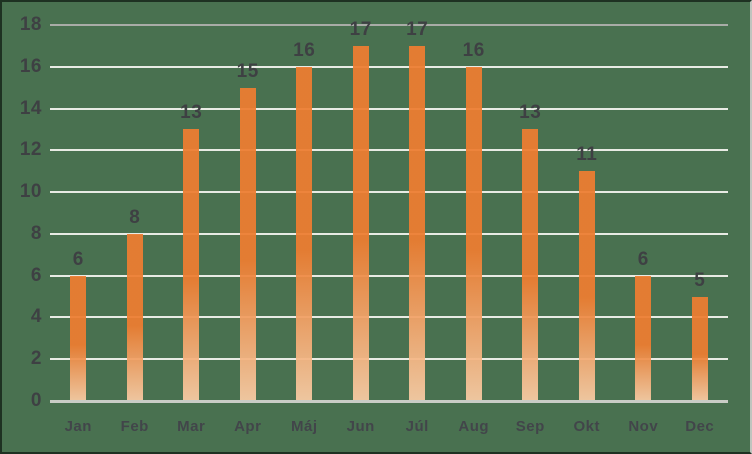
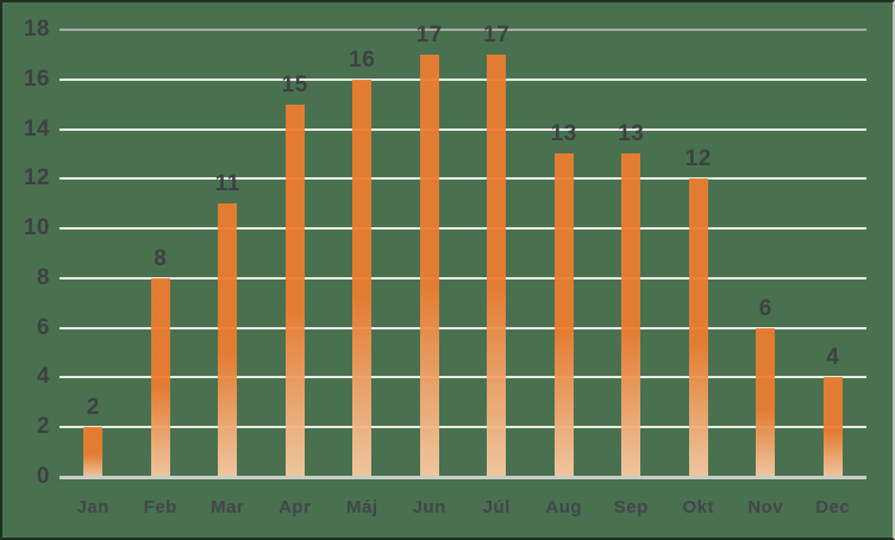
Jan: 6 -> 2
Mar: 13 -> 11
Aug: 16 -> 13
Okt: 11 -> 12
Dec: 5 -> 4
